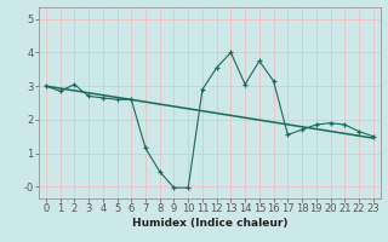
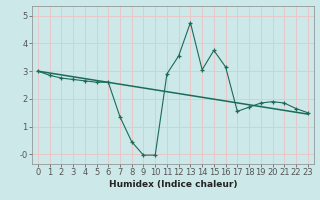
2: 3.05 -> 2.75
7: 1.15 -> 1.35
13: 4.00 -> 4.75
